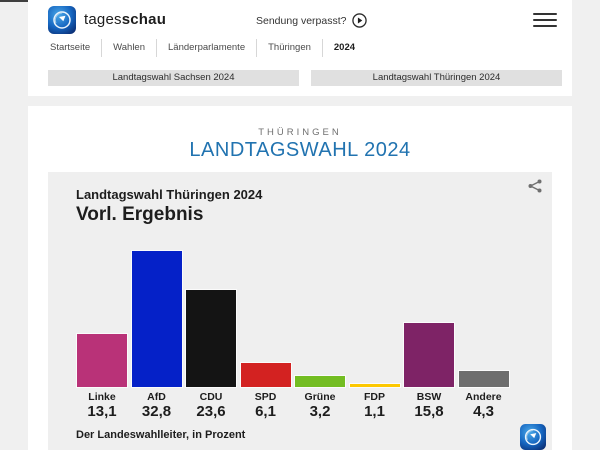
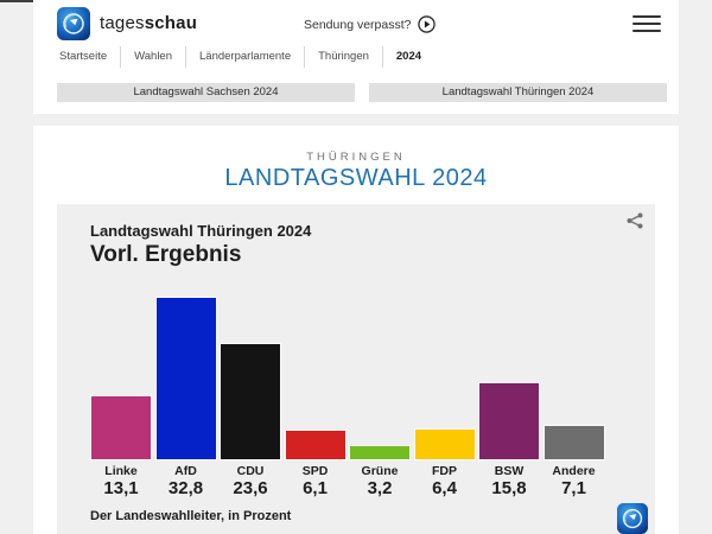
FDP: 1,1 -> 6,4
Andere: 4,3 -> 7,1
